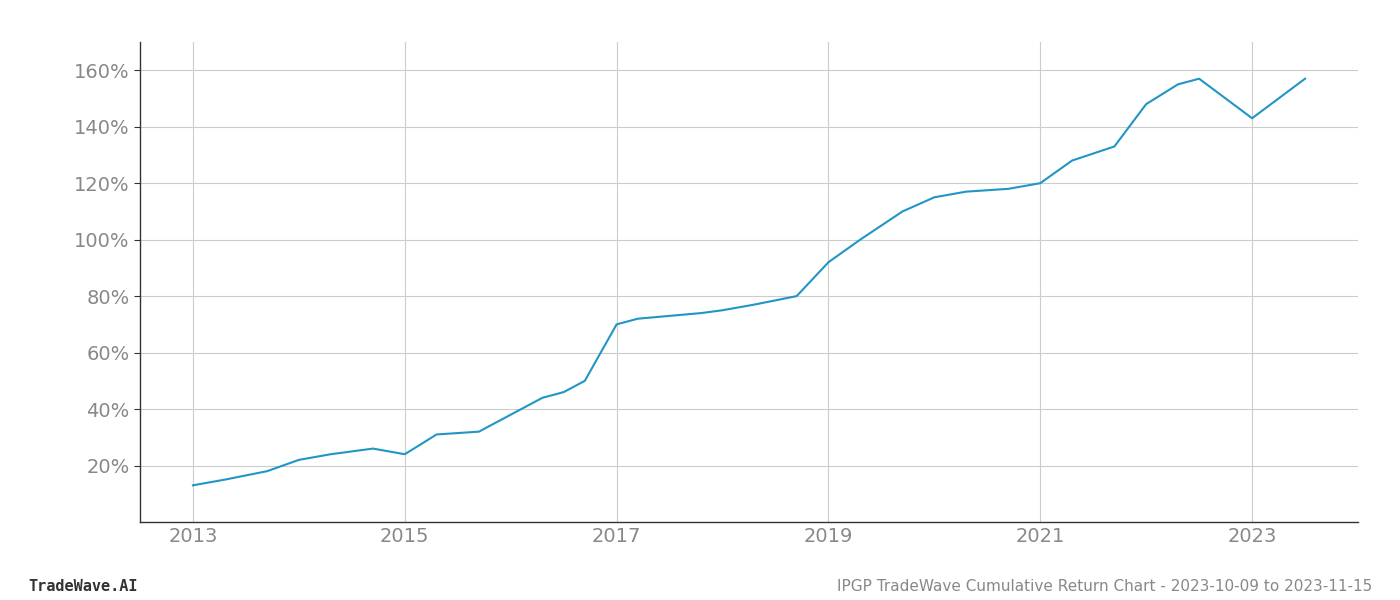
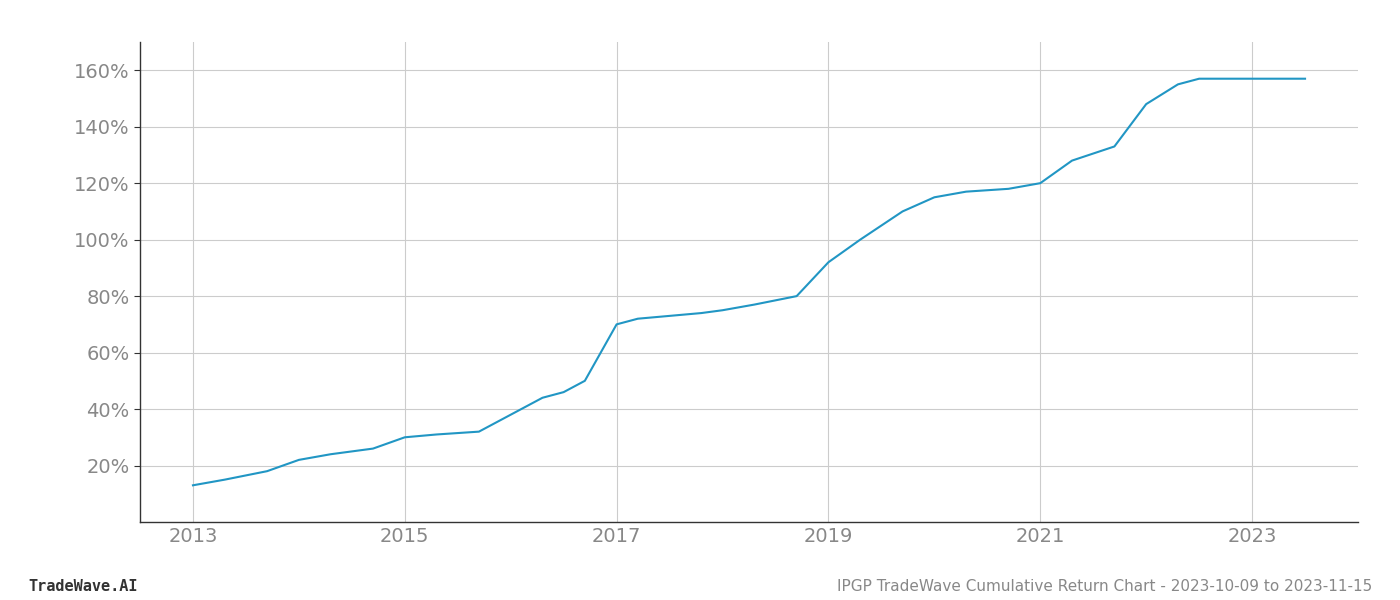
2015: 24% -> 30%
2023: 143% -> 157%
